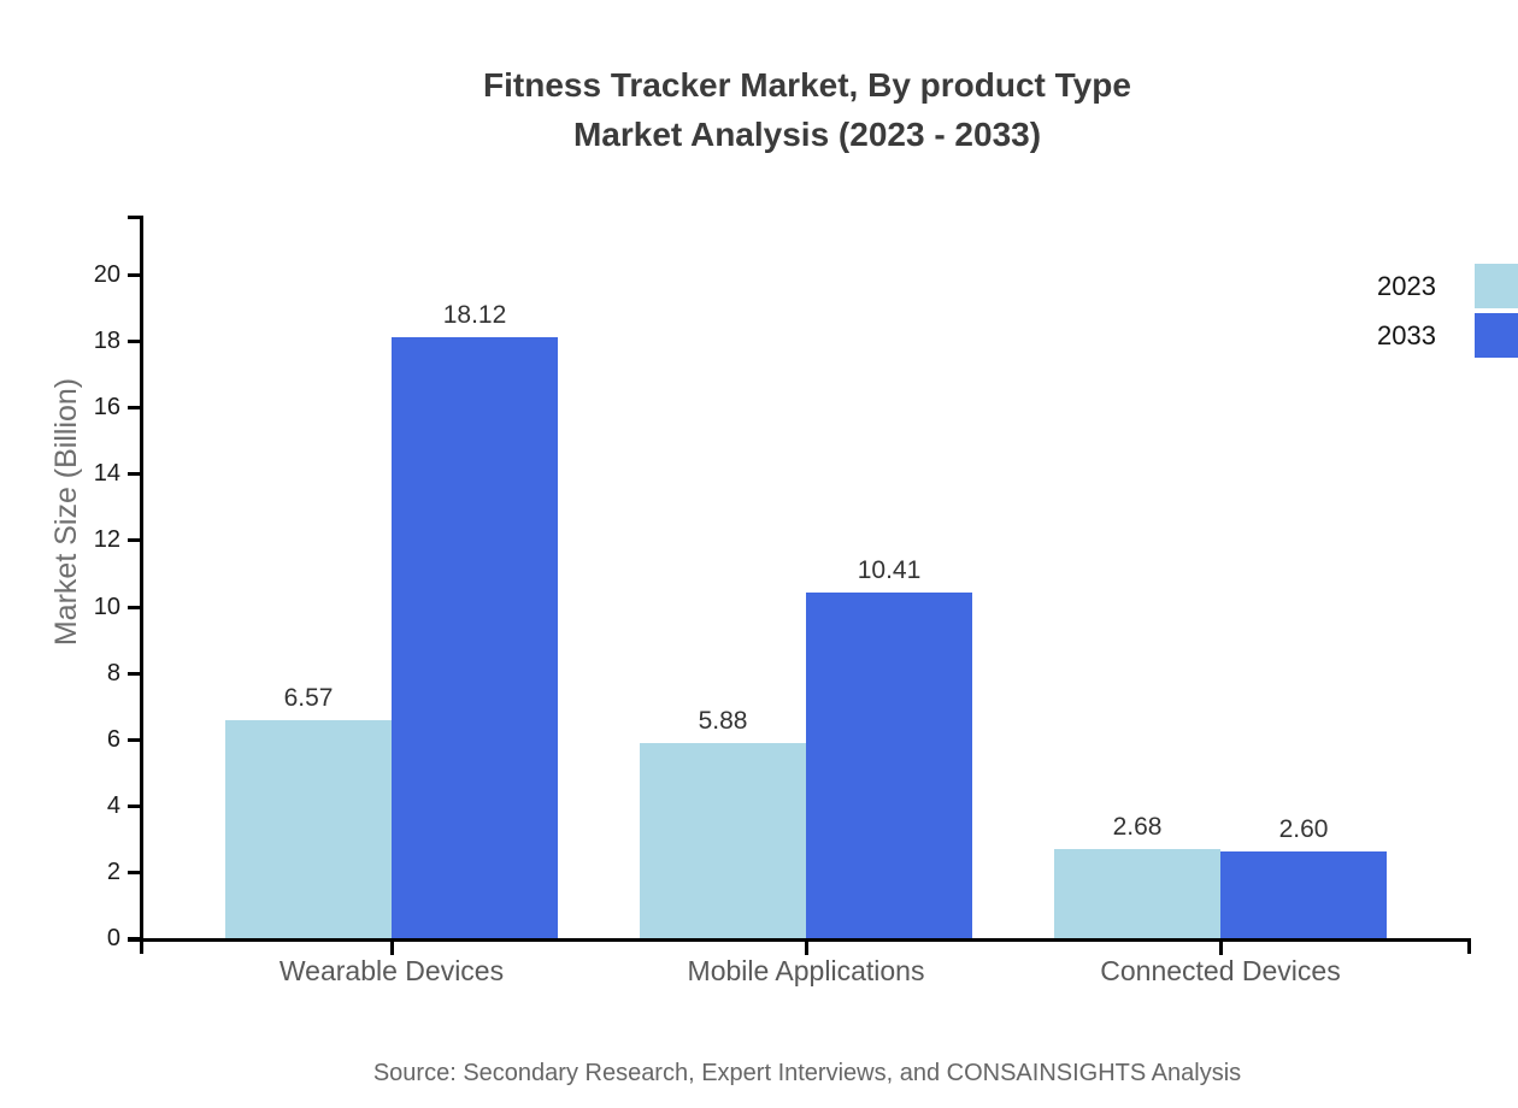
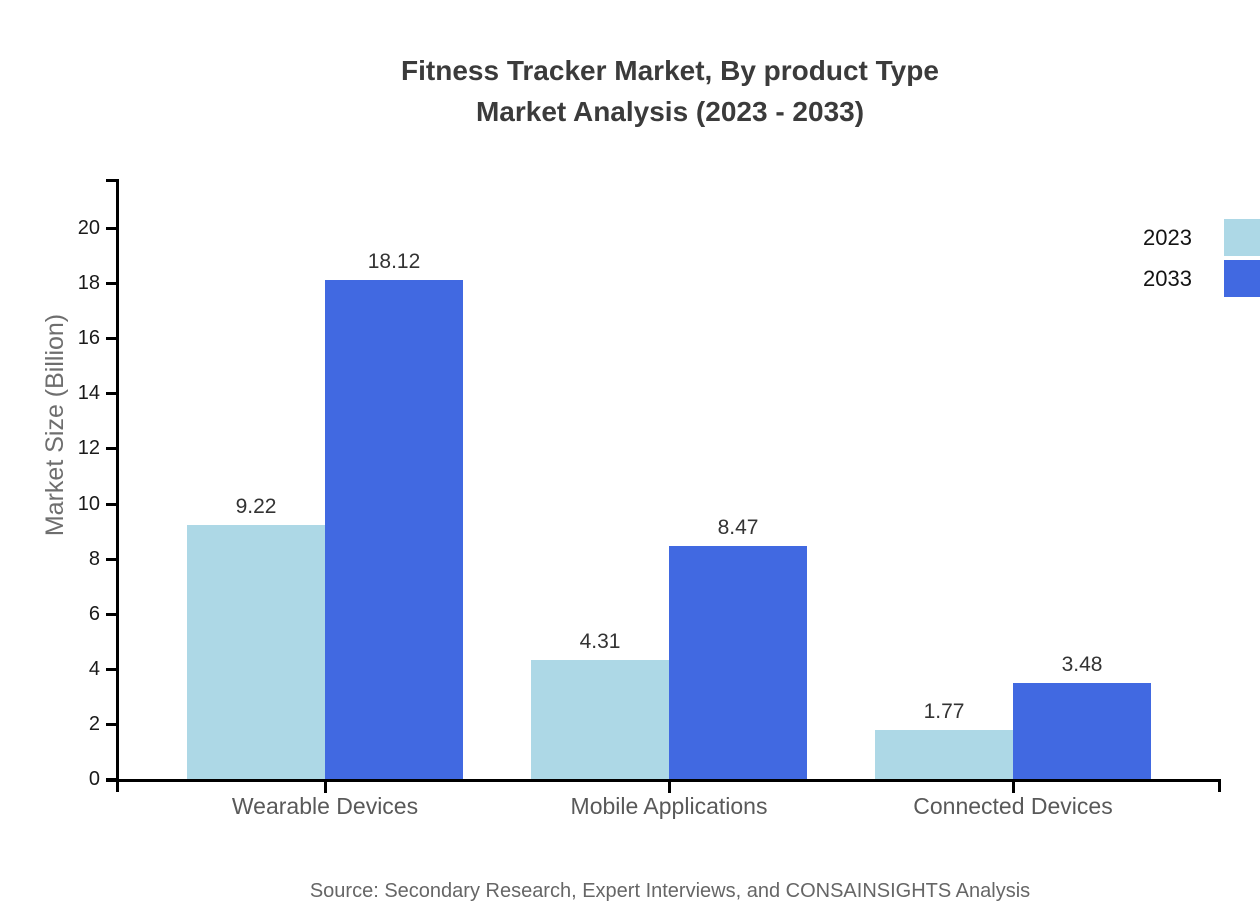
2023/Wearable Devices: 6.57 -> 9.22
2023/Mobile Applications: 5.88 -> 4.31
2033/Mobile Applications: 10.41 -> 8.47
2023/Connected Devices: 2.68 -> 1.77
2033/Connected Devices: 2.60 -> 3.48
